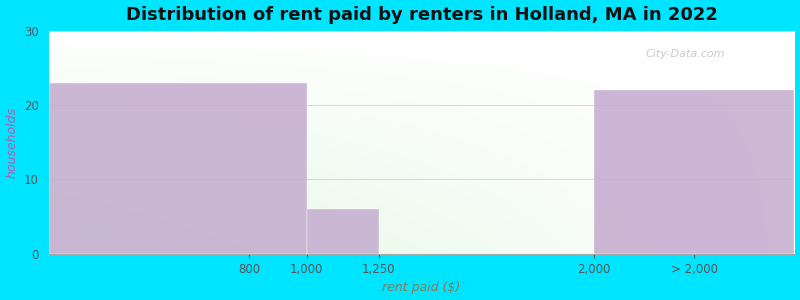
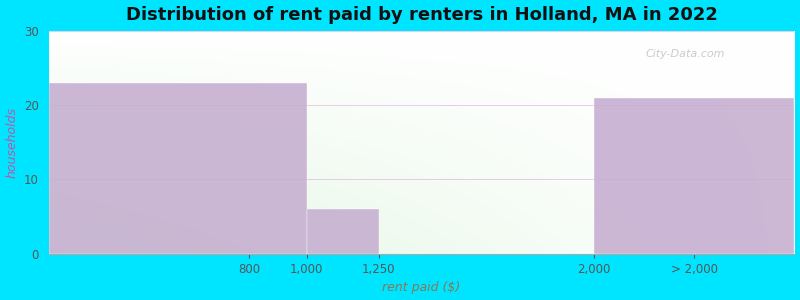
> 2,000: 22 -> 21
